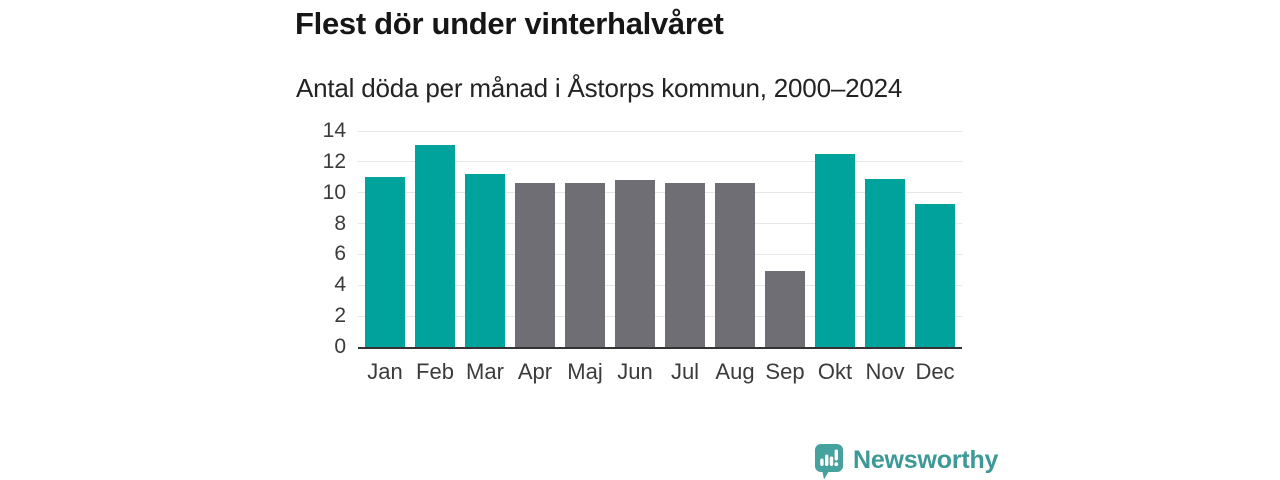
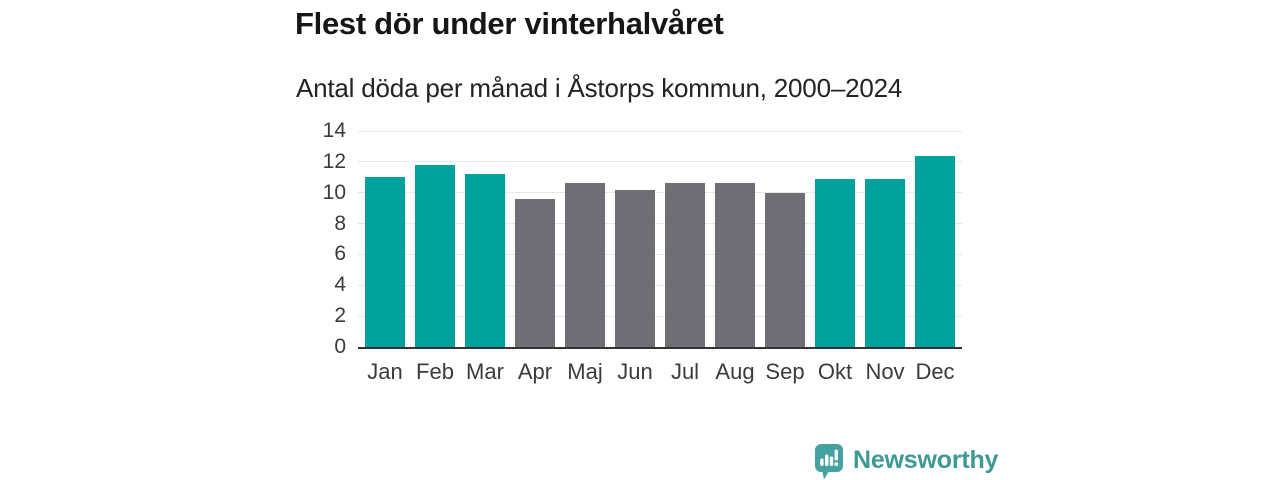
Feb: 13.1 -> 11.8
Apr: 10.6 -> 9.6
Jun: 10.8 -> 10.2
Sep: 4.9 -> 10.0
Okt: 12.5 -> 10.9
Dec: 9.3 -> 12.4
